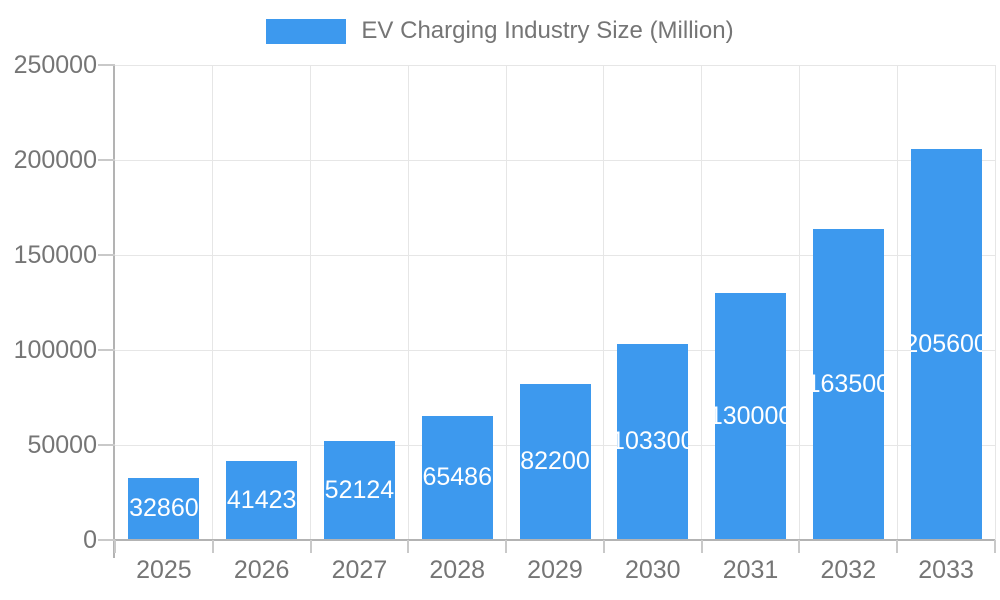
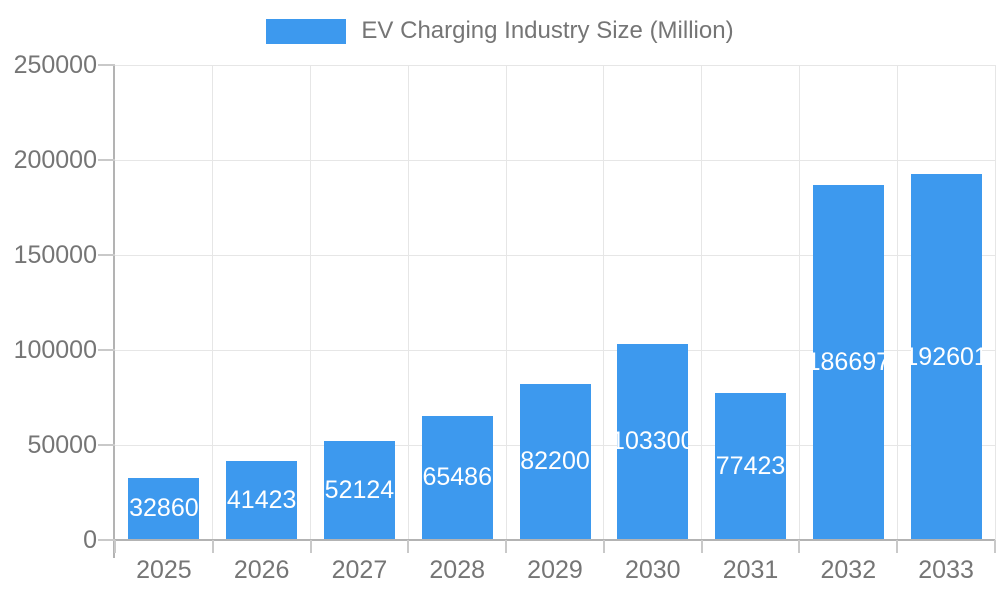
2031: 130000 -> 77423
2032: 163500 -> 186697
2033: 205600 -> 192601
